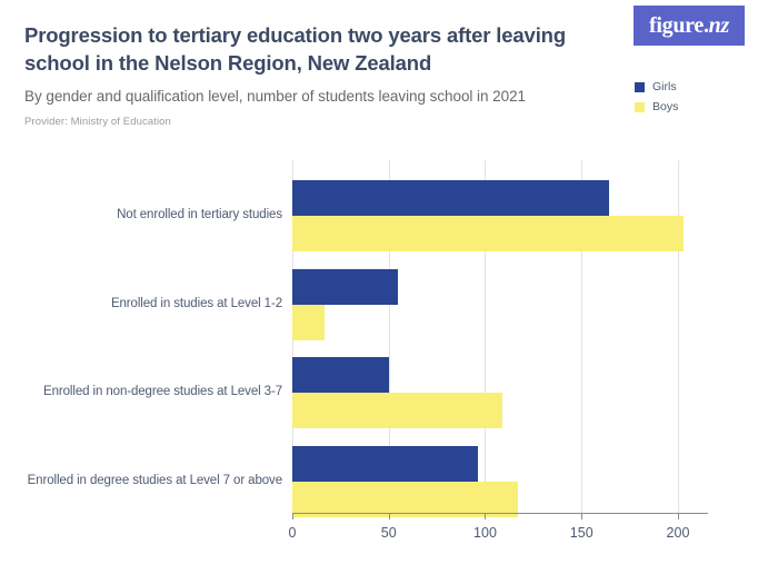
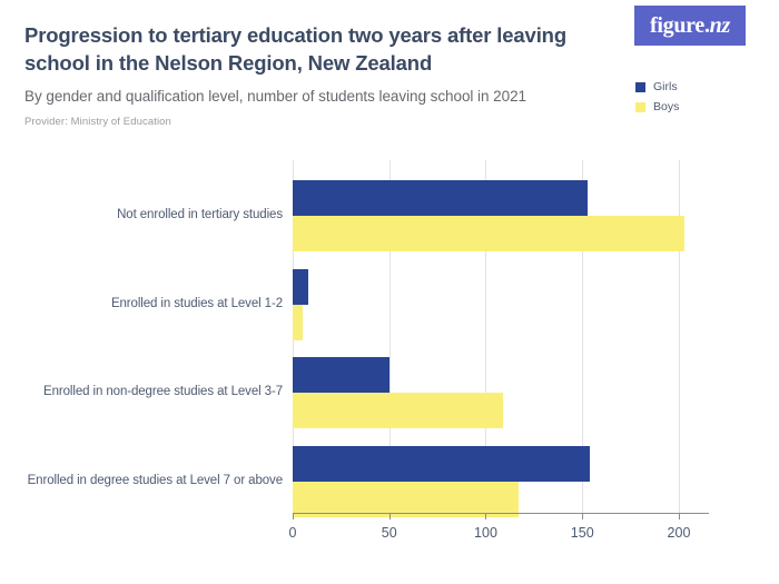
Girls/Not enrolled in tertiary studies: 164 -> 153
Girls/Enrolled in studies at Level 1-2: 55 -> 8
Boys/Enrolled in studies at Level 1-2: 17 -> 5
Girls/Enrolled in degree studies at Level 7 or above: 96 -> 154
